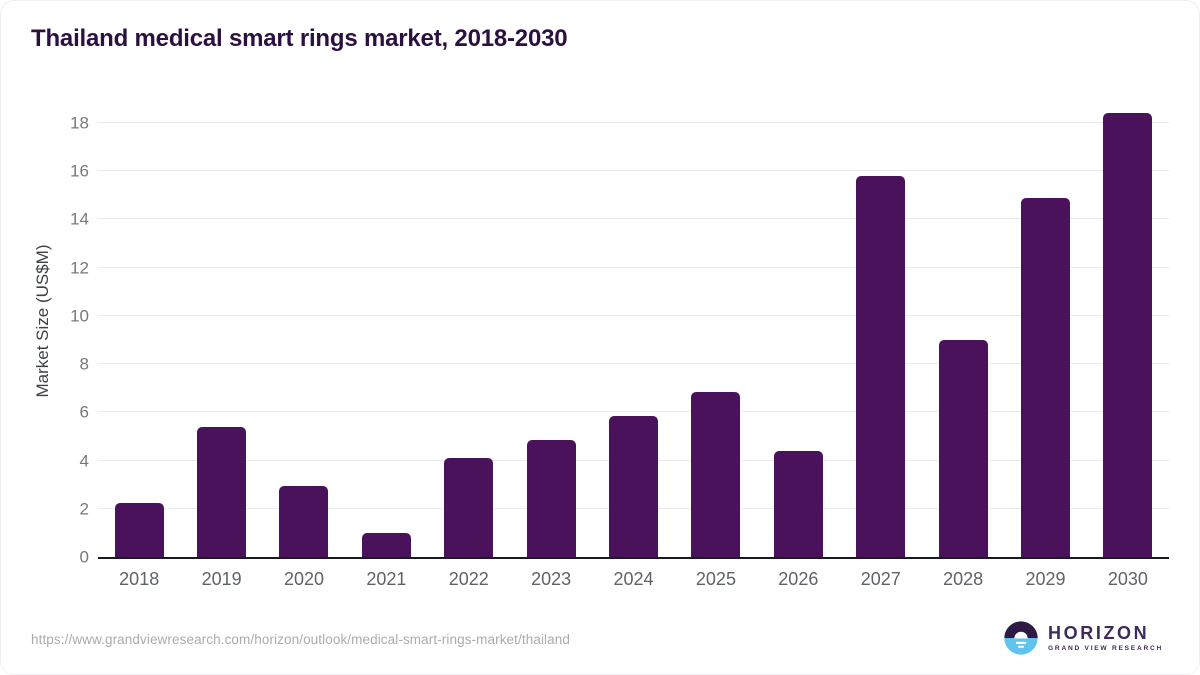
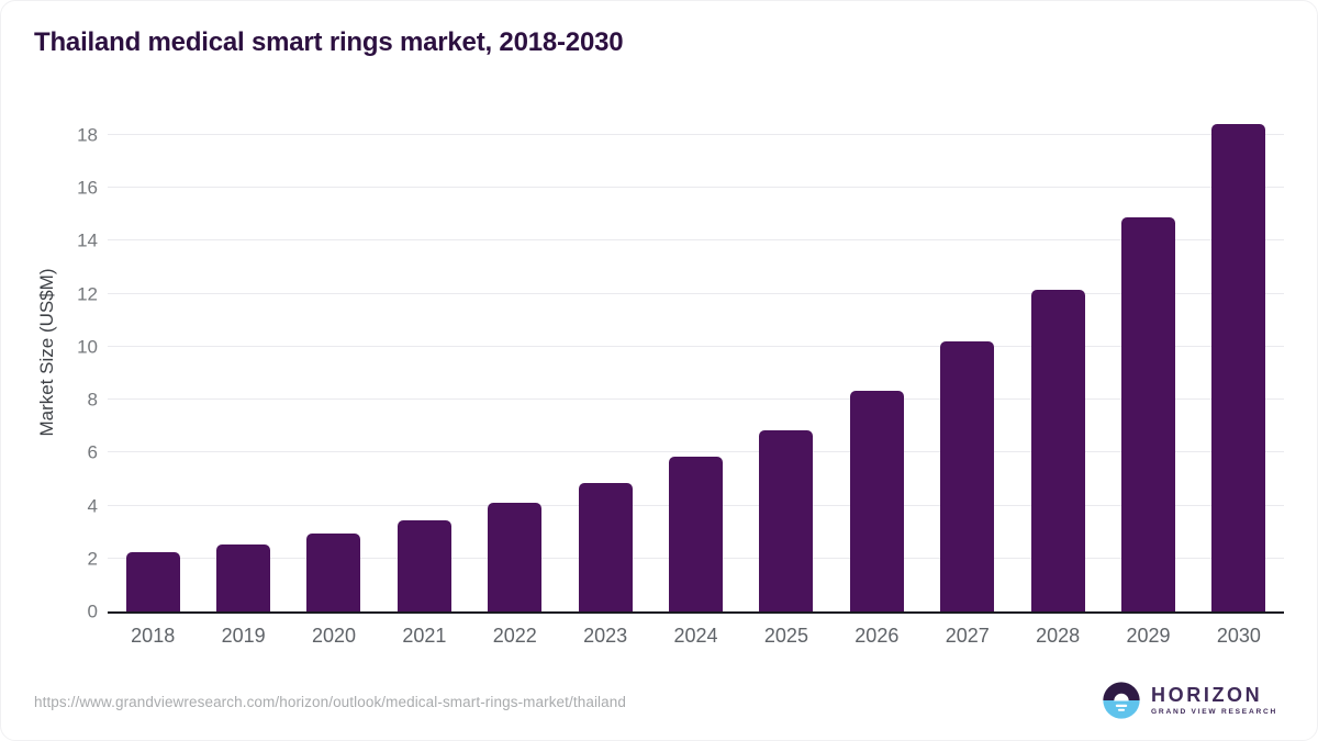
2019: 5.4 -> 2.5
2021: 1.0 -> 3.5
2026: 4.4 -> 8.3
2027: 15.8 -> 10.2
2028: 9.0 -> 12.2
